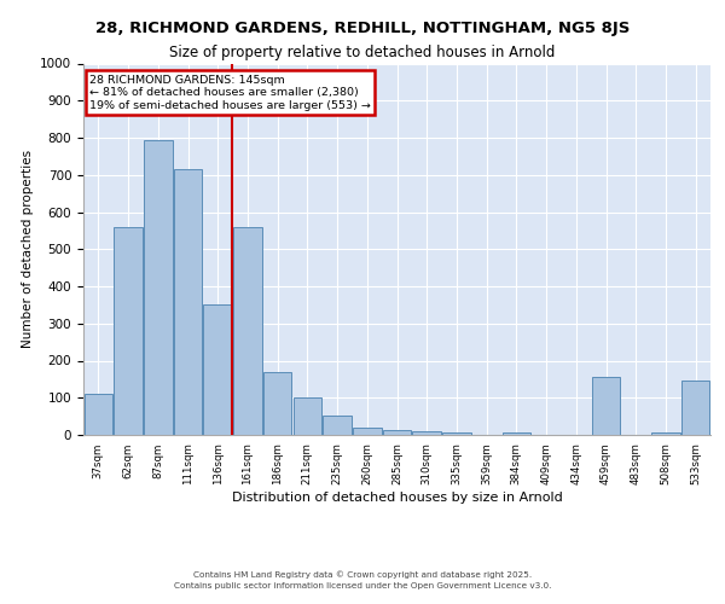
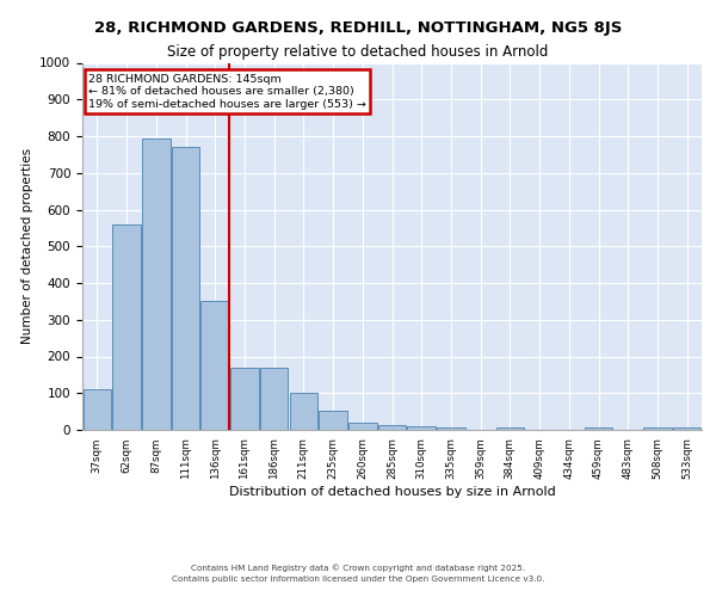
111sqm: 715 -> 770
161sqm: 560 -> 168
459sqm: 155 -> 5
533sqm: 145 -> 5
